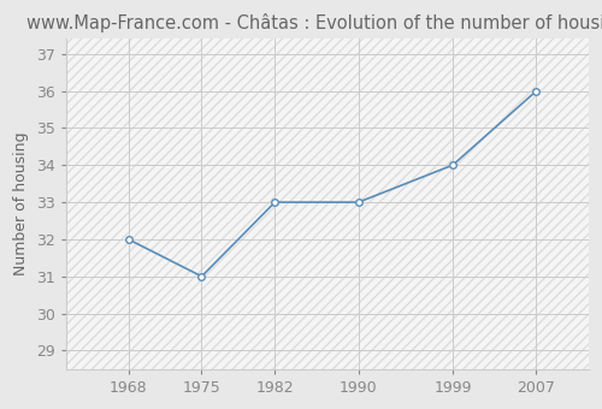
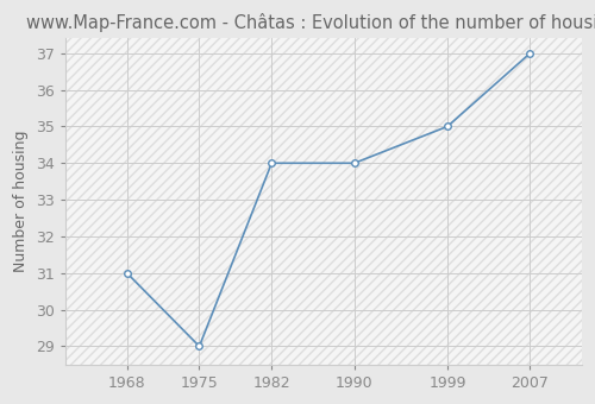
1968: 32 -> 31
1975: 31 -> 29
1982: 33 -> 34
1990: 33 -> 34
1999: 34 -> 35
2007: 36 -> 37
